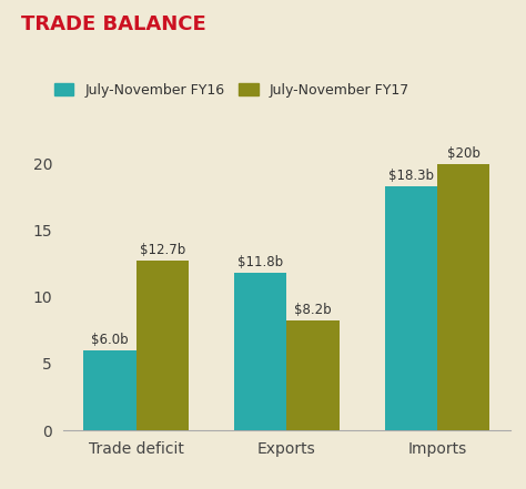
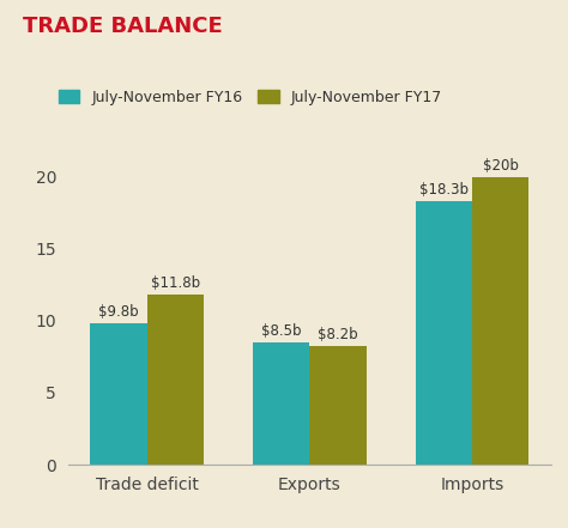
July-November FY16/Trade deficit: $6.0b -> $9.8b
July-November FY17/Trade deficit: $12.7b -> $11.8b
July-November FY16/Exports: $11.8b -> $8.5b
